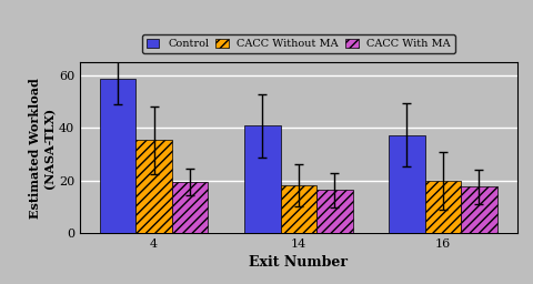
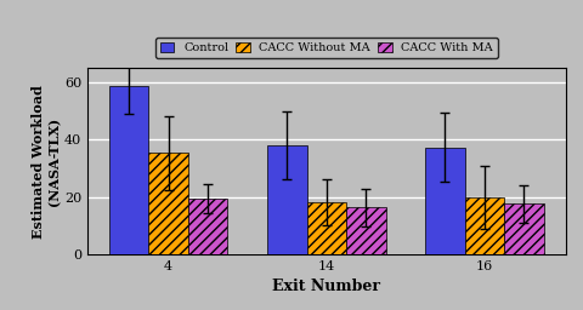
Control/14: 40.8 -> 38.0
